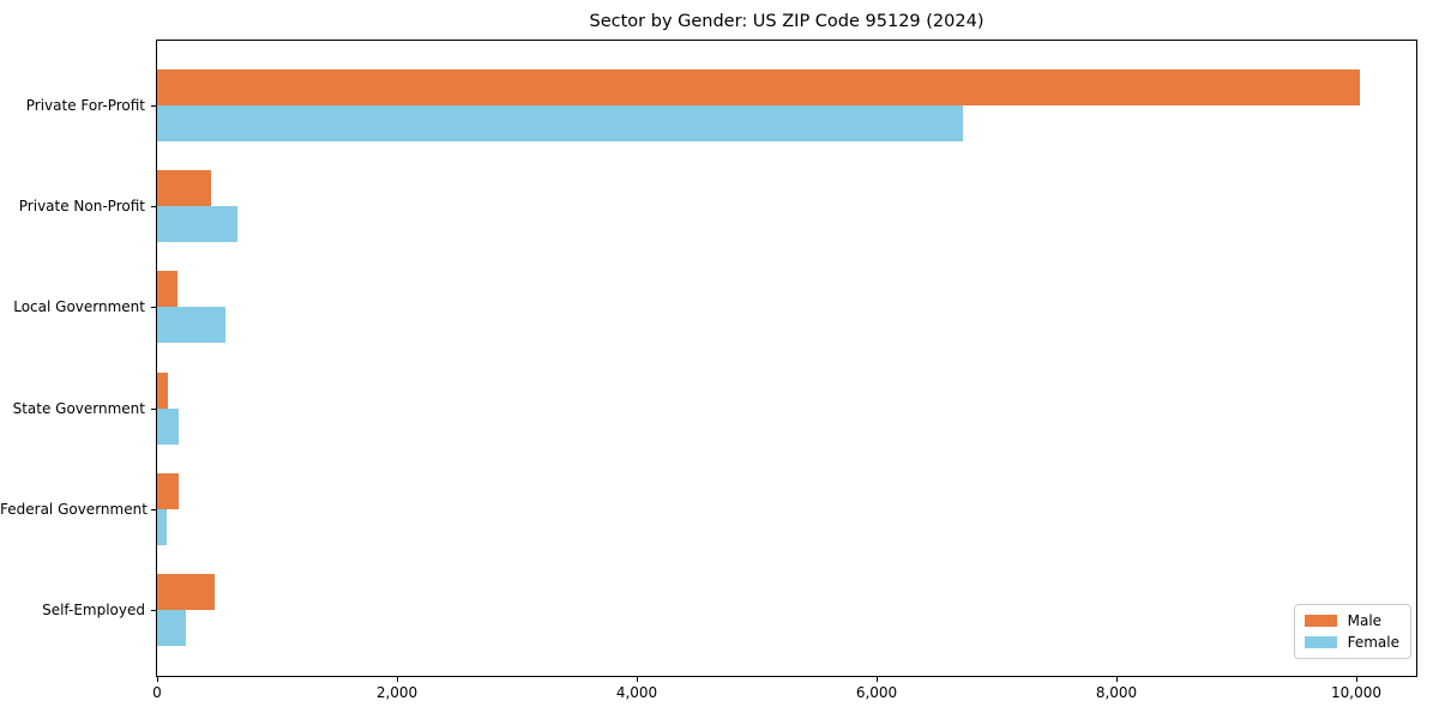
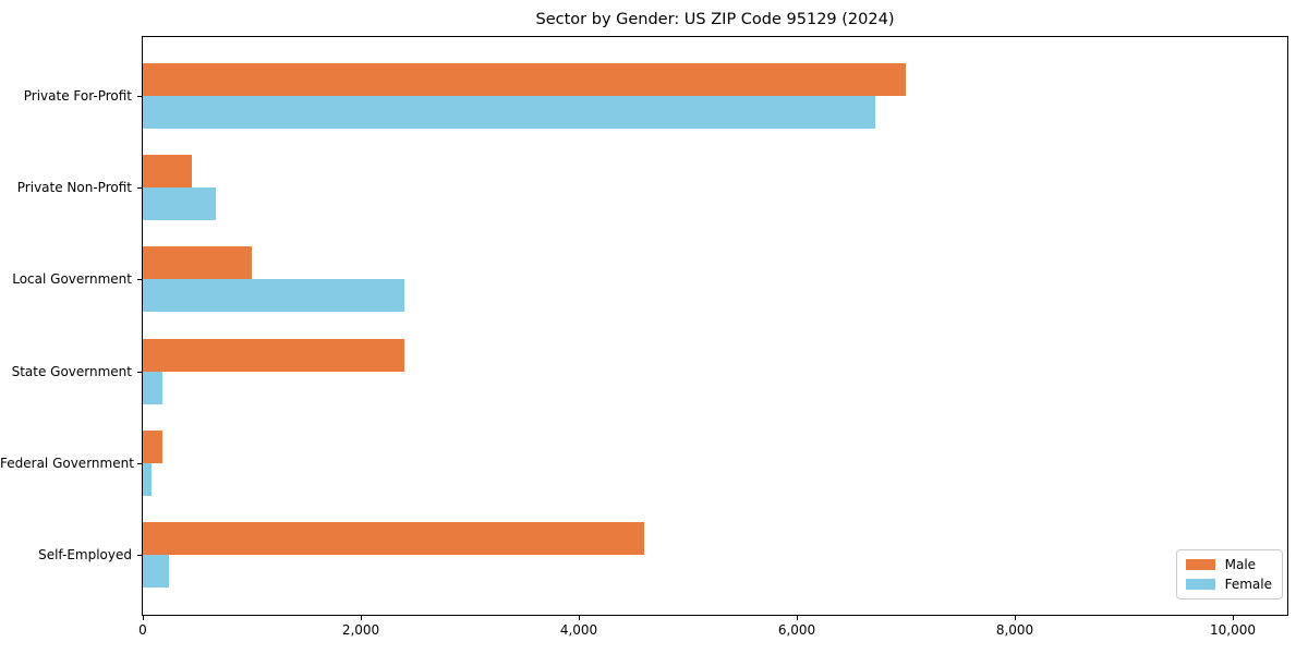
Male/Private For-Profit: 10000 -> 7000
Male/Local Government: 200 -> 1000
Female/Local Government: 600 -> 2400
Male/State Government: 100 -> 2400
Male/Self-Employed: 500 -> 4600
